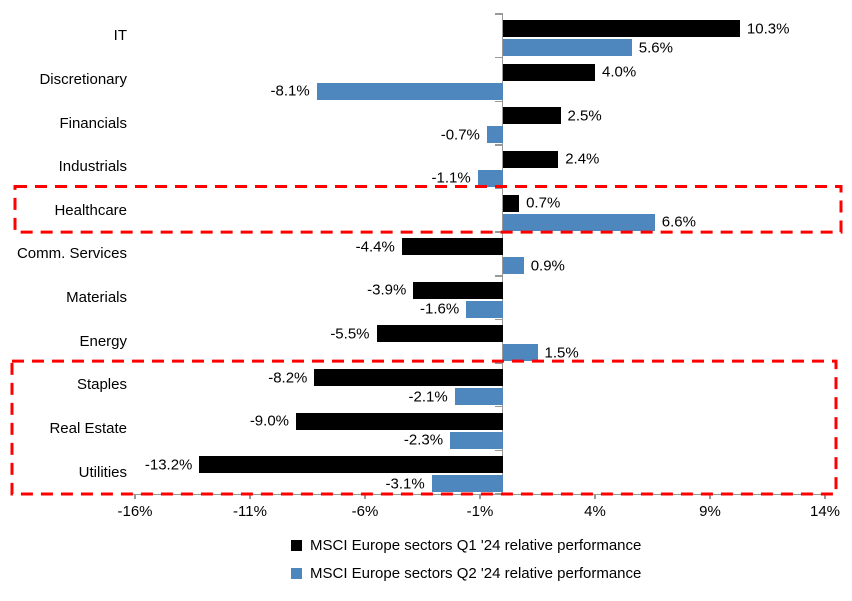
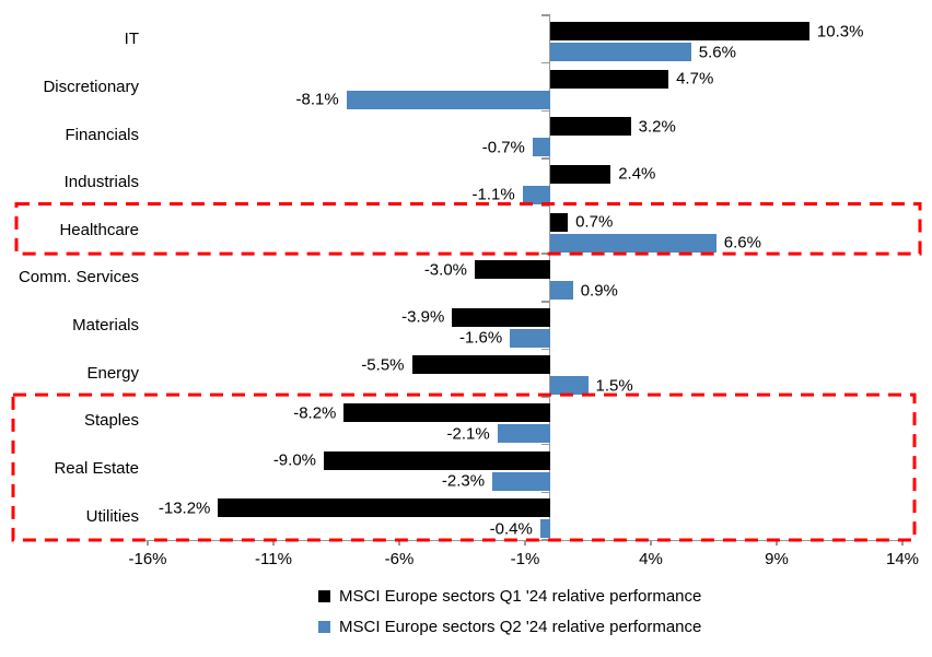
MSCI Europe sectors Q1 '24 relative performance/Discretionary: 4.0% -> 4.7%
MSCI Europe sectors Q1 '24 relative performance/Financials: 2.5% -> 3.2%
MSCI Europe sectors Q1 '24 relative performance/Comm. Services: -4.4% -> -3.0%
MSCI Europe sectors Q2 '24 relative performance/Utilities: -3.1% -> -0.4%
